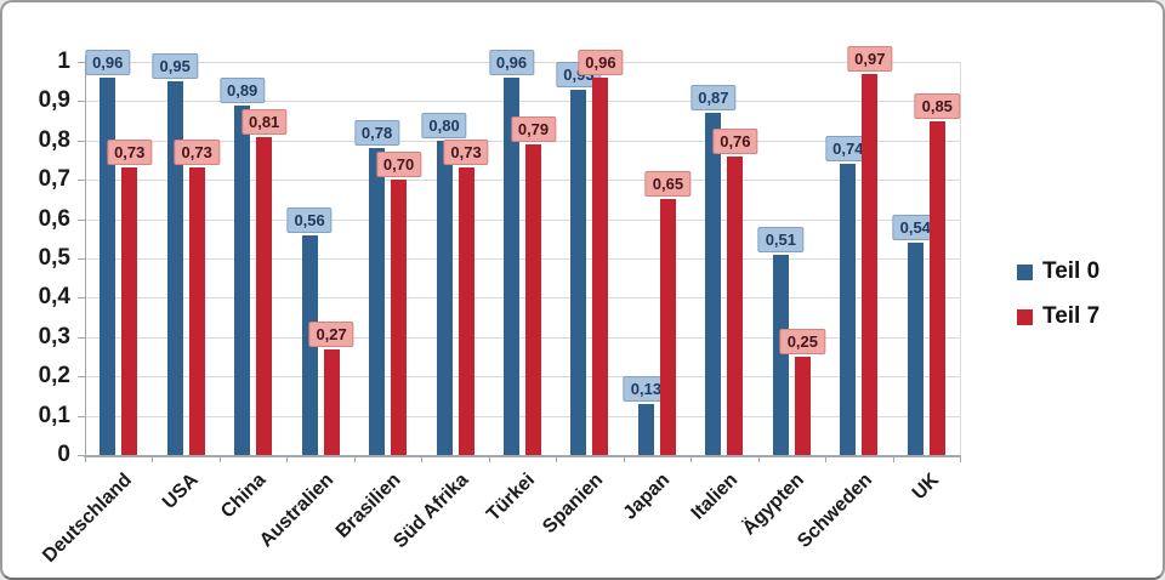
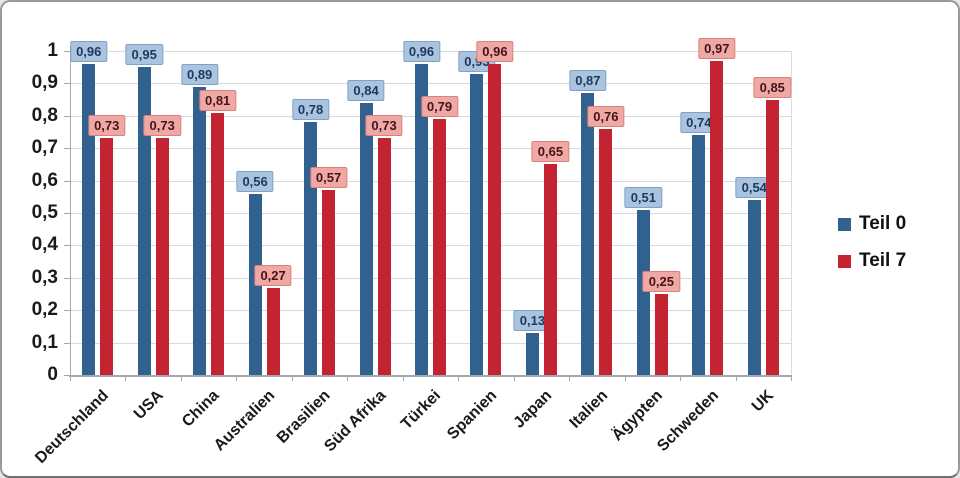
Teil 7/Brasilien: 0,70 -> 0,57
Teil 0/Süd Afrika: 0,80 -> 0,84
